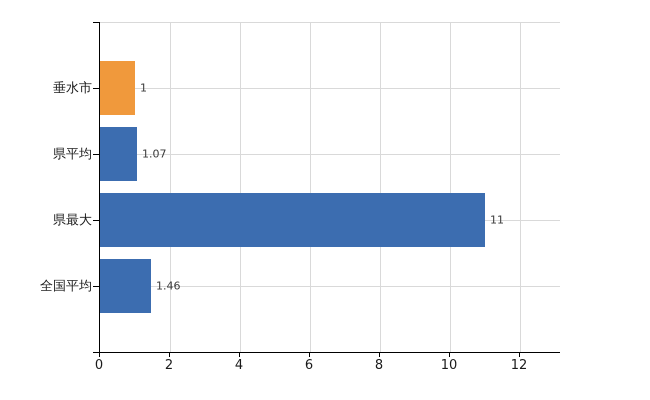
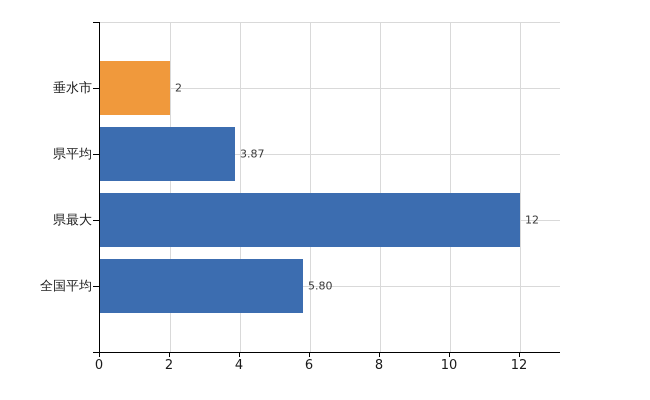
垂水市: 1 -> 2
県平均: 1.07 -> 3.87
県最大: 11 -> 12
全国平均: 1.46 -> 5.80
